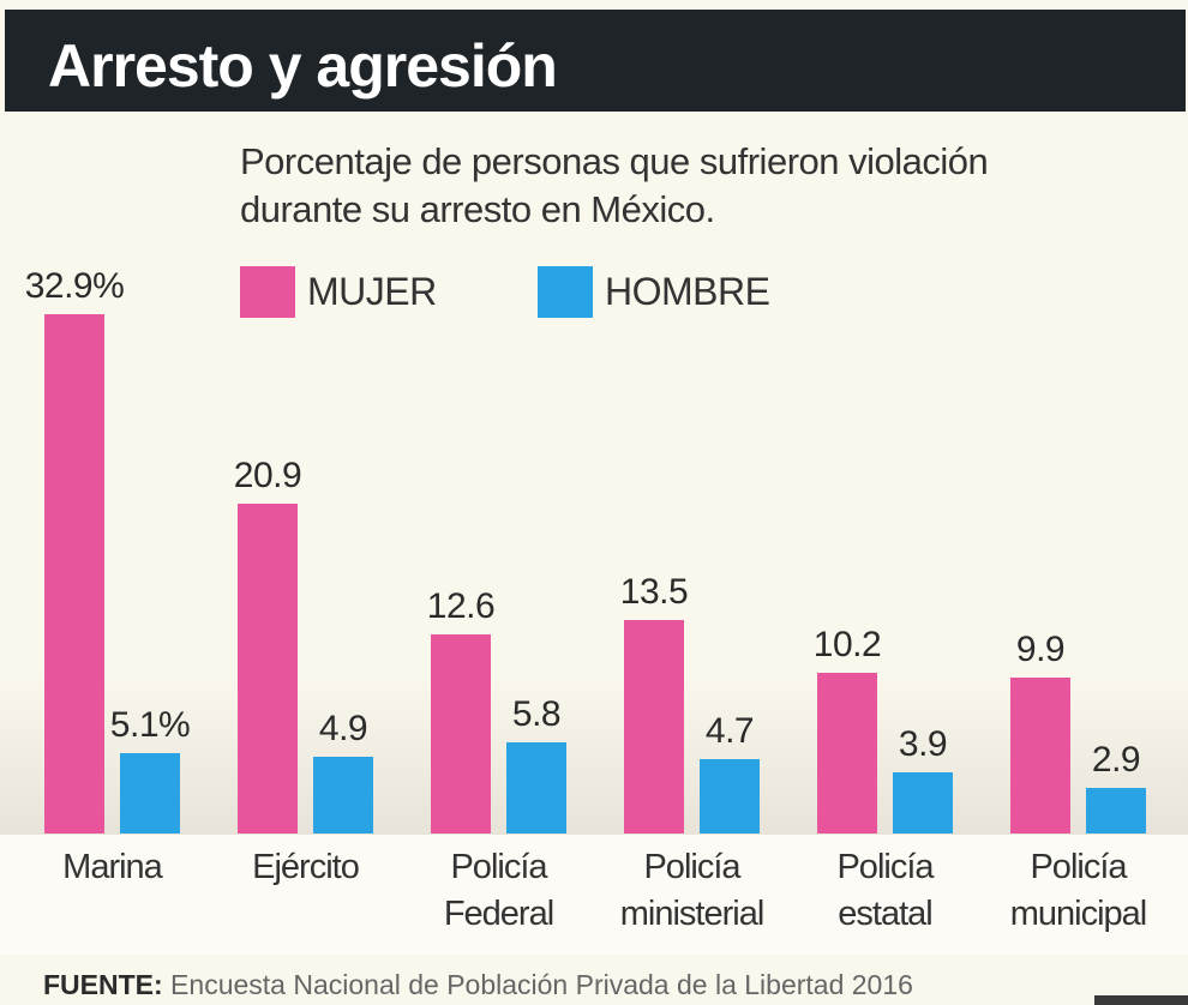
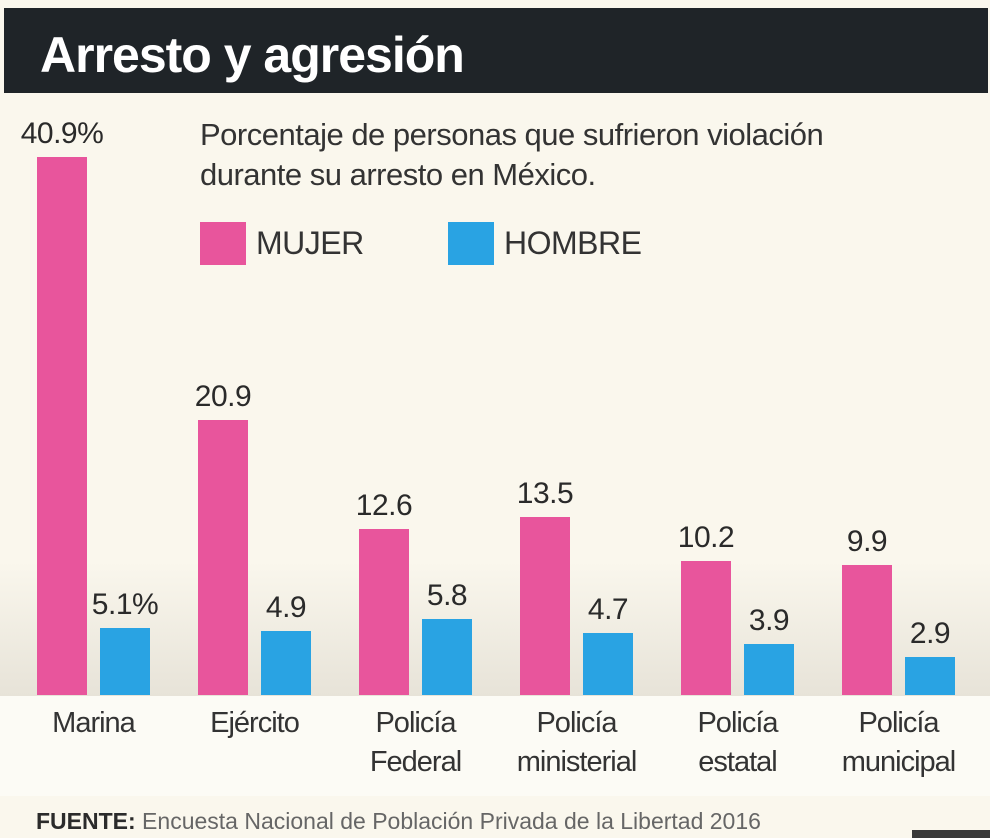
MUJER/Marina: 32.9% -> 40.9%
